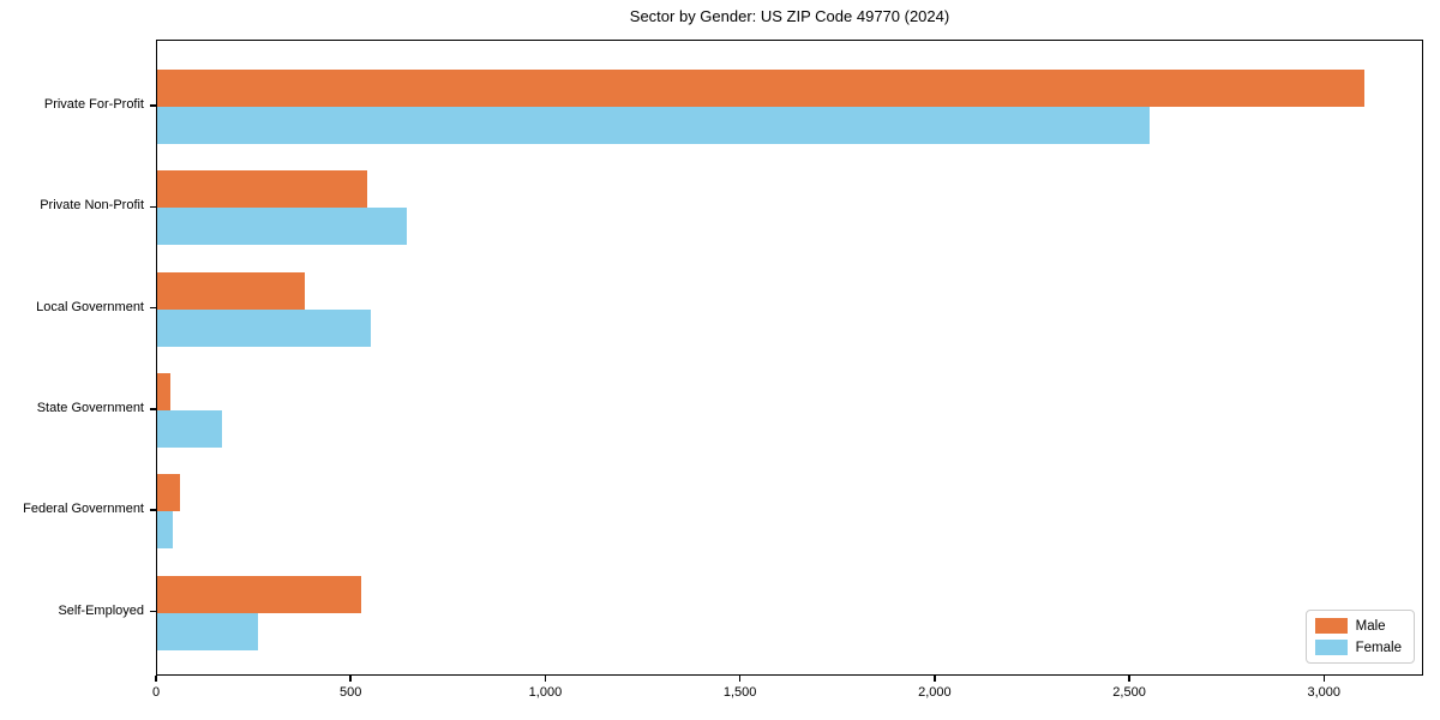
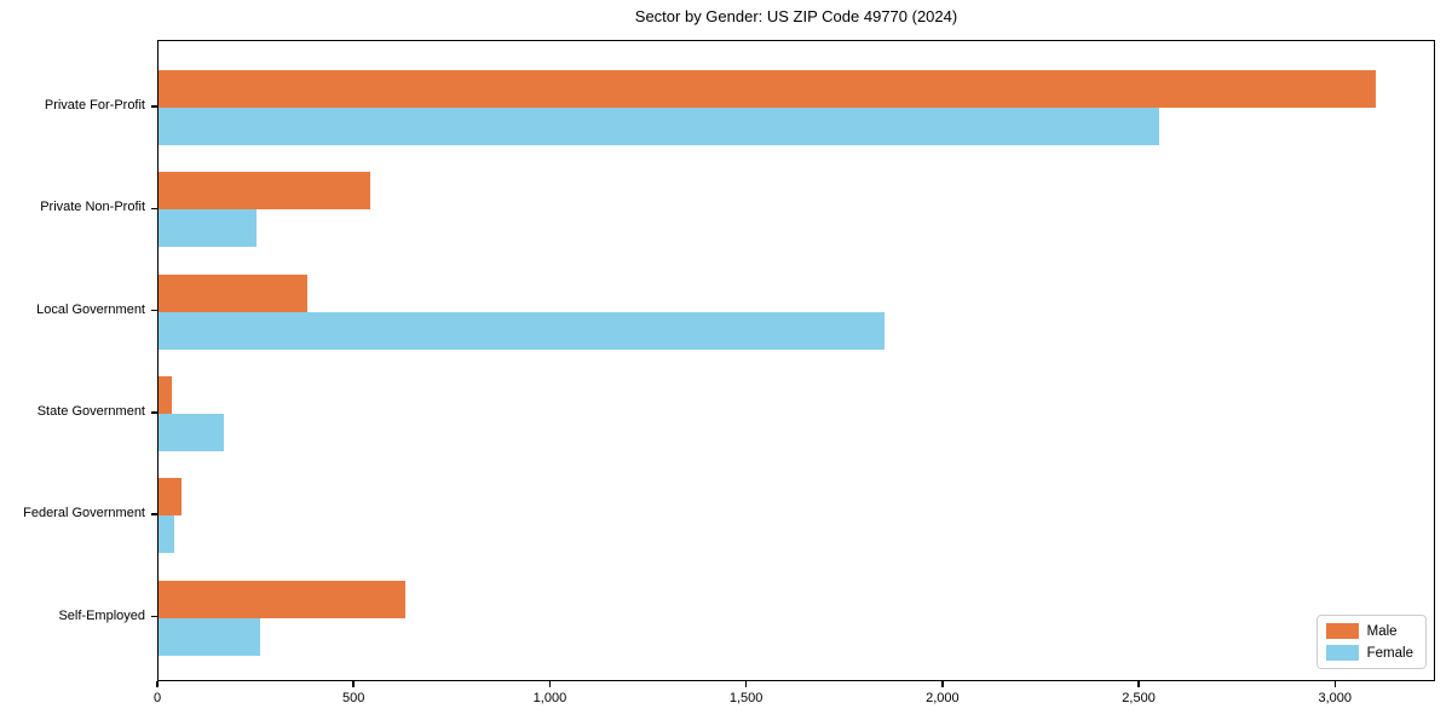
Female/Private Non-Profit: 640 -> 250
Female/Local Government: 550 -> 1850
Male/Self-Employed: 520 -> 630
